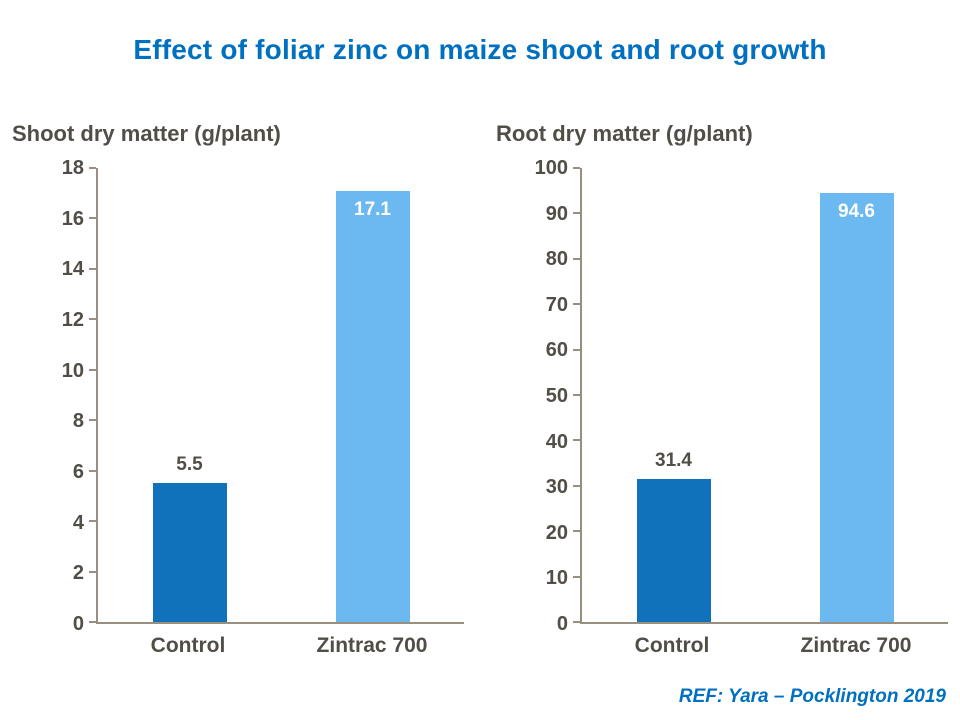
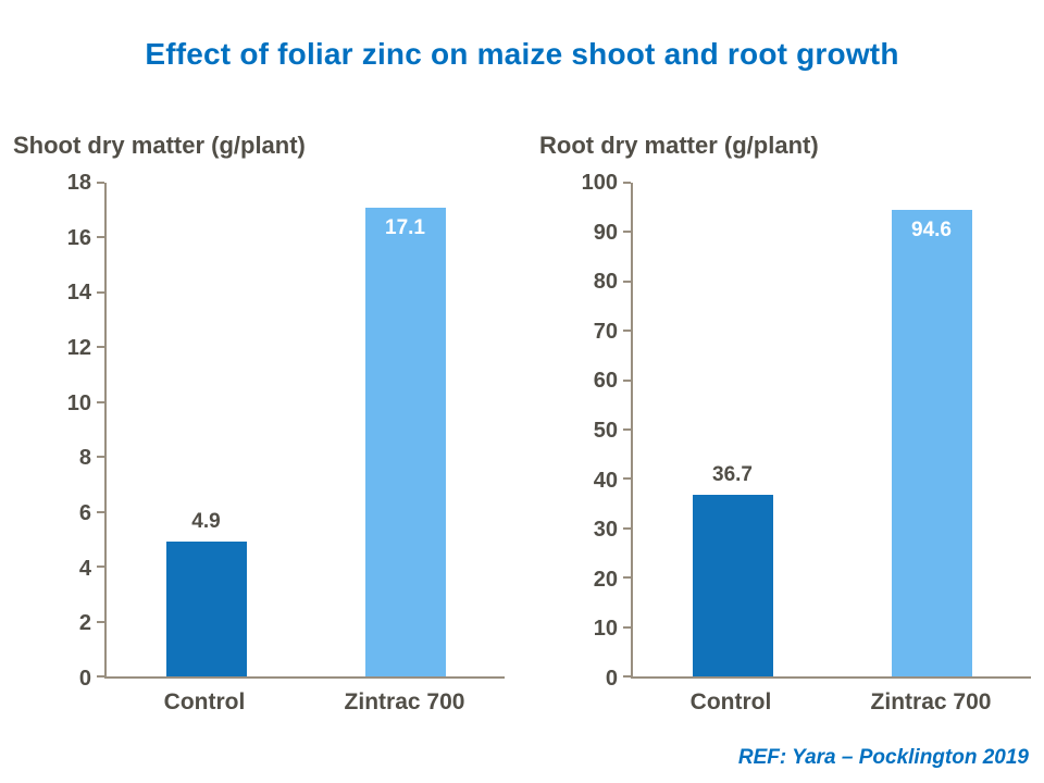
Shoot dry matter (g/plant)/Control: 5.5 -> 4.9
Root dry matter (g/plant)/Control: 31.4 -> 36.7
